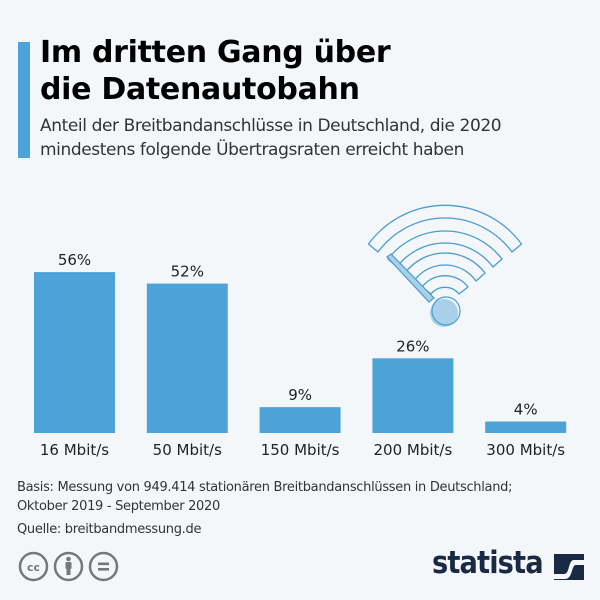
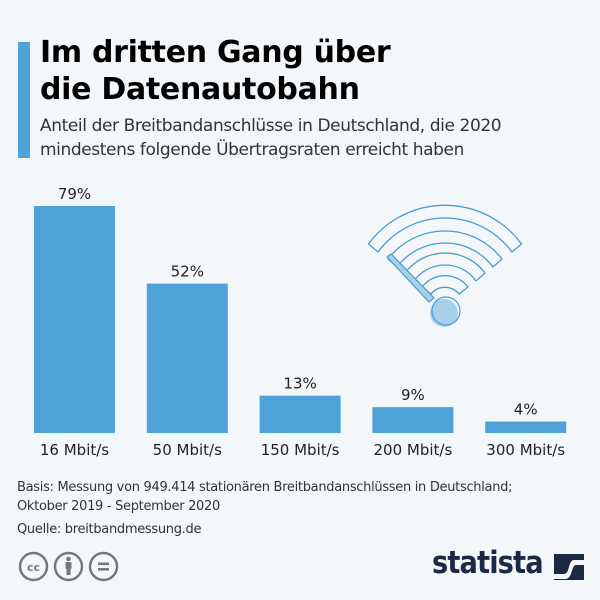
16 Mbit/s: 56% -> 79%
150 Mbit/s: 9% -> 13%
200 Mbit/s: 26% -> 9%
